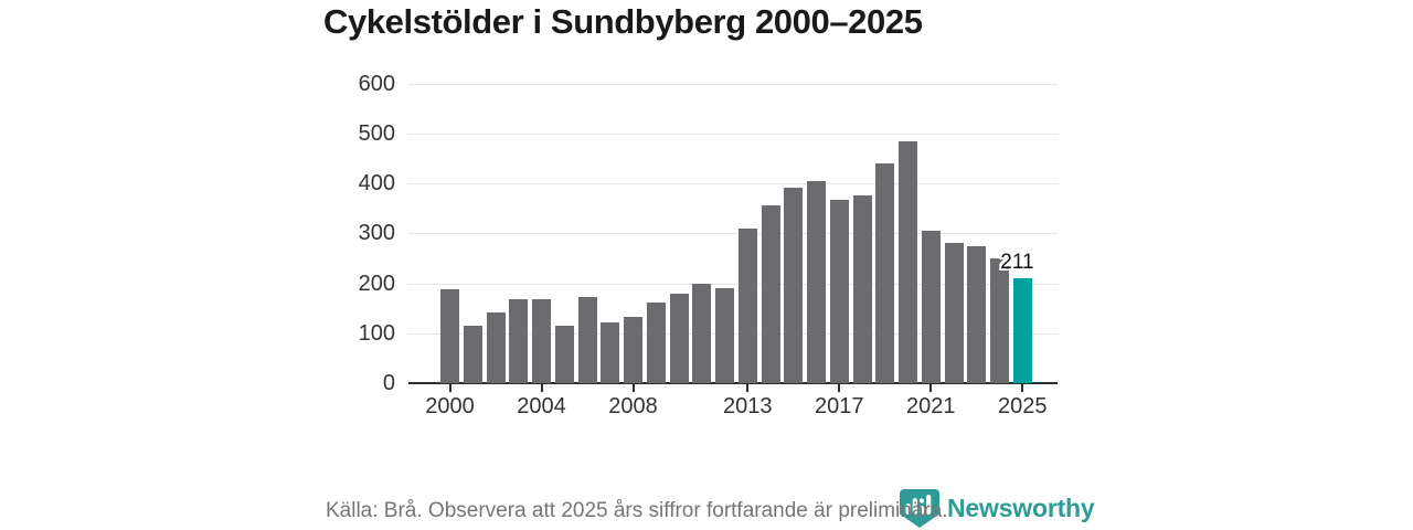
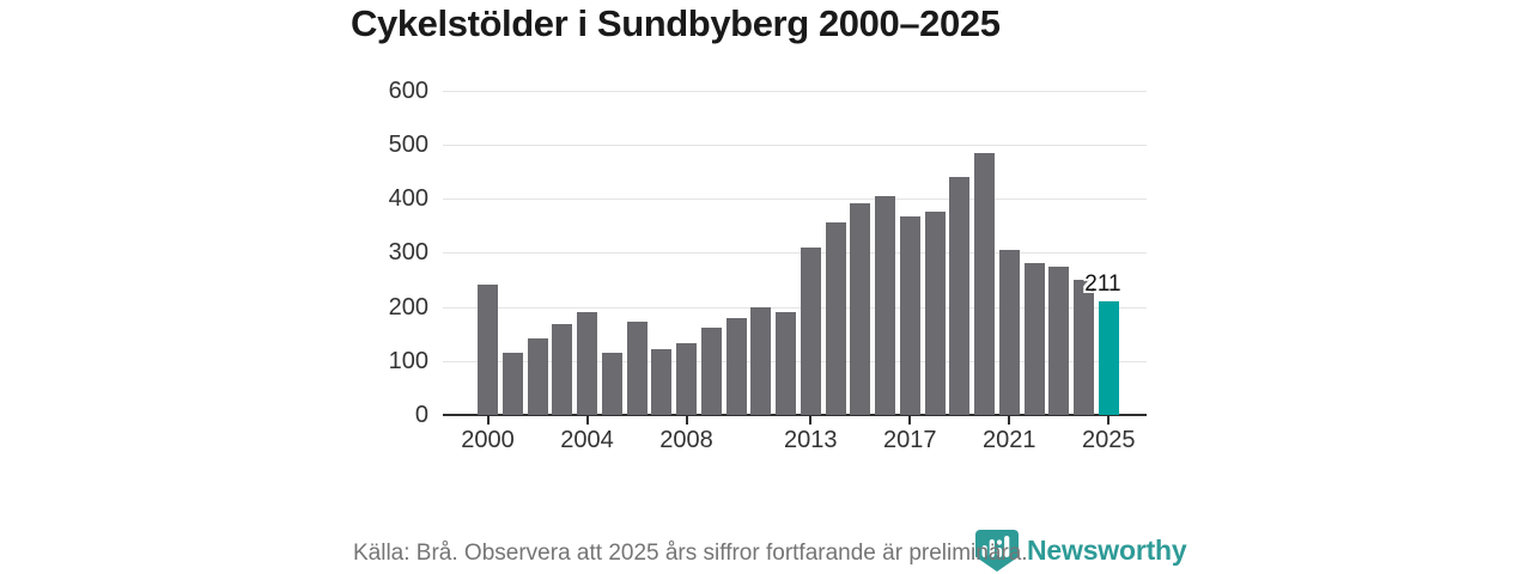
2000: 190 -> 240
2004: 170 -> 190
